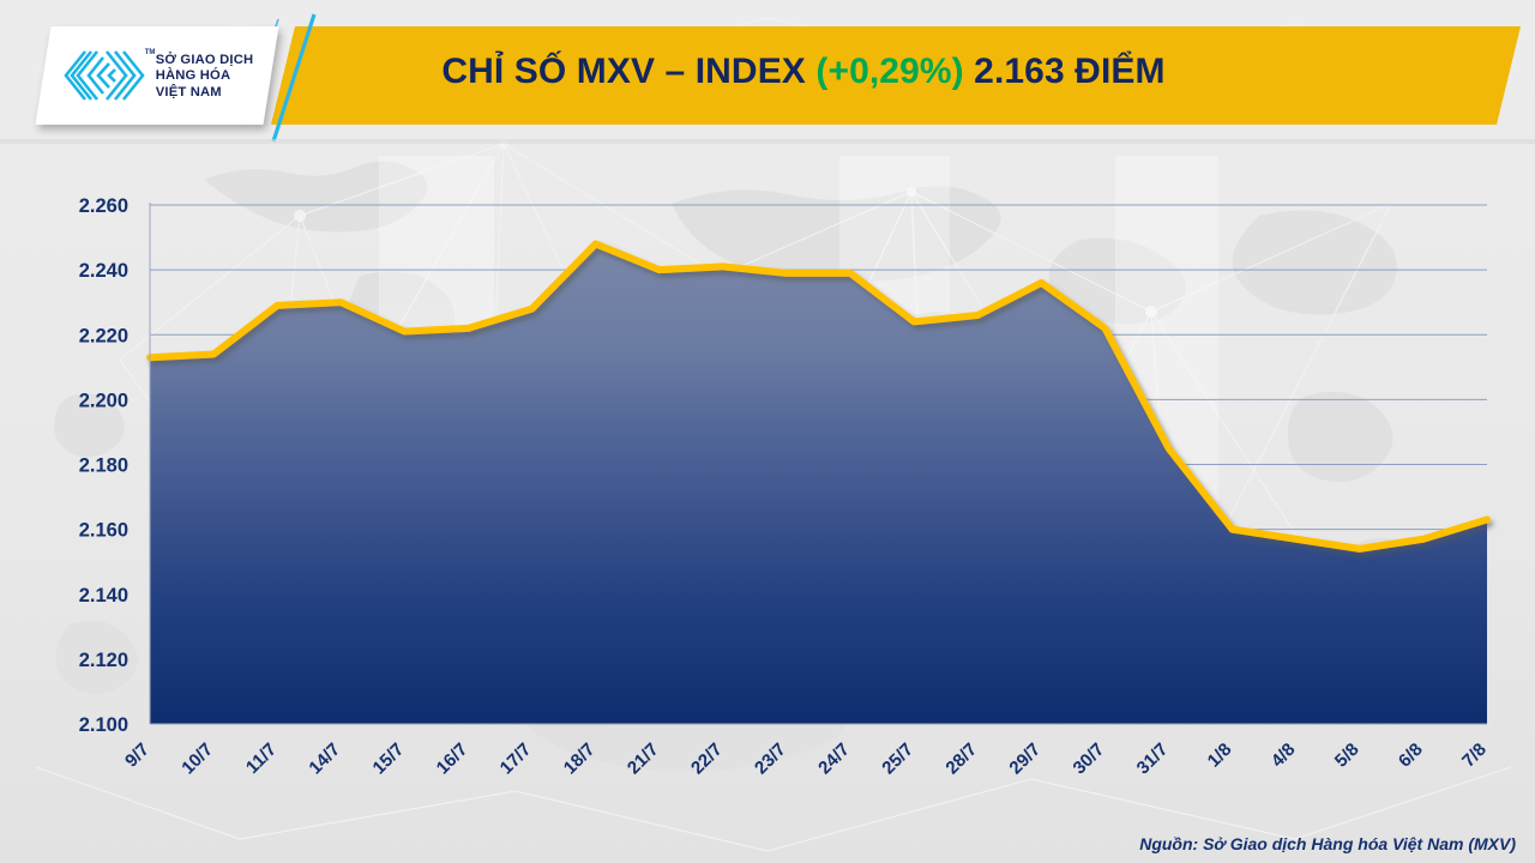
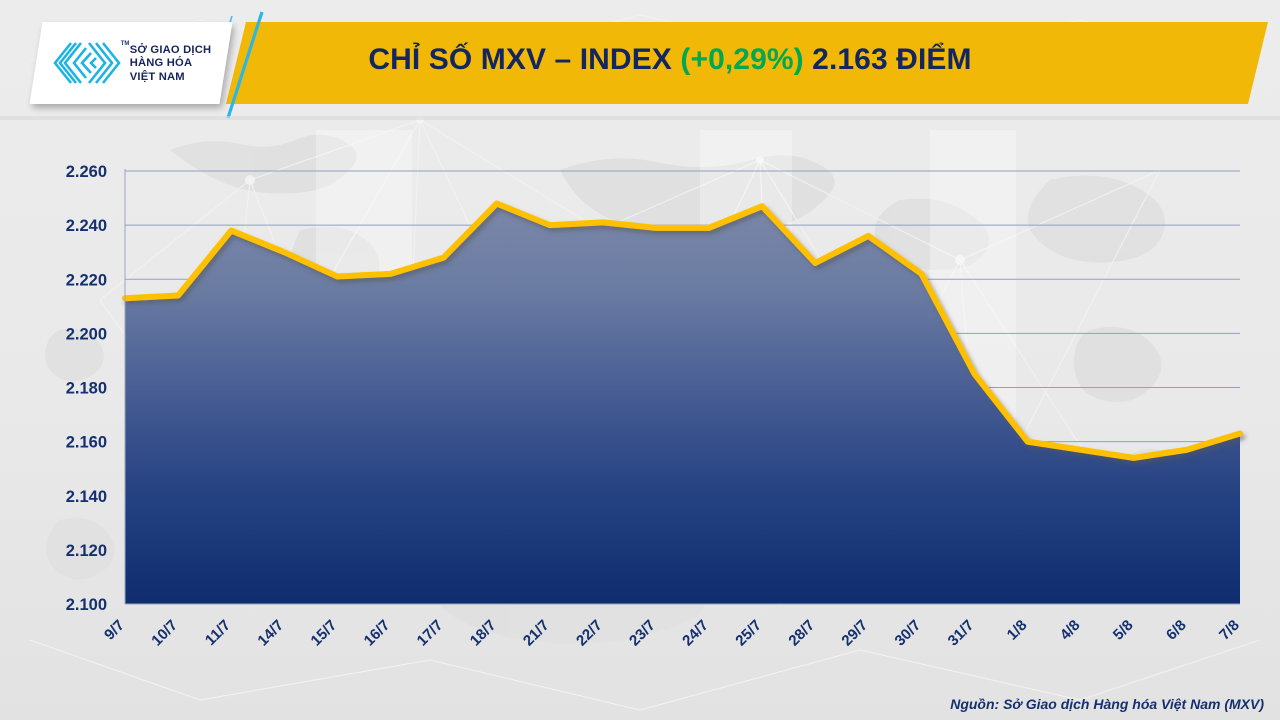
11/7: 2229 -> 2238
25/7: 2224 -> 2247
